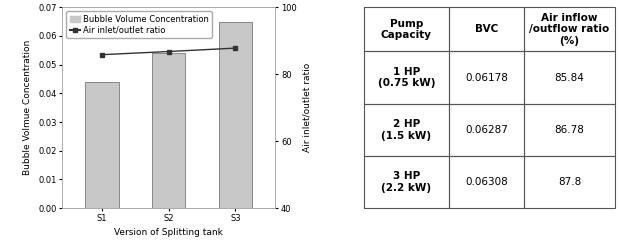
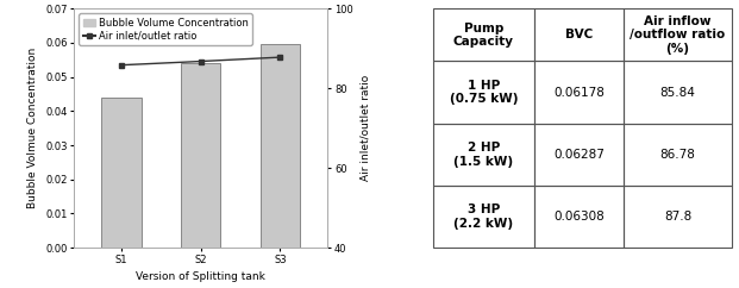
Bubble Volume Concentration/S3: 0.0650 -> 0.0595
